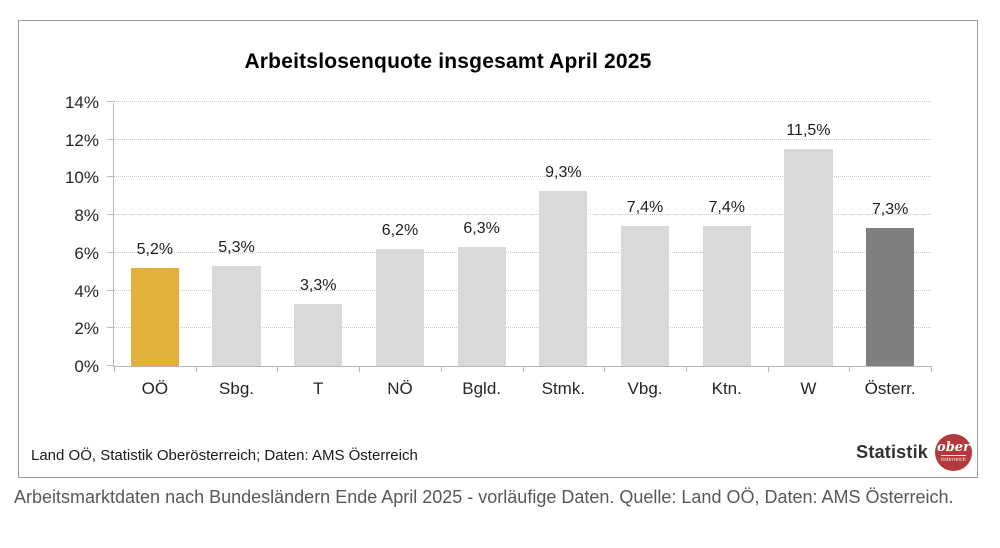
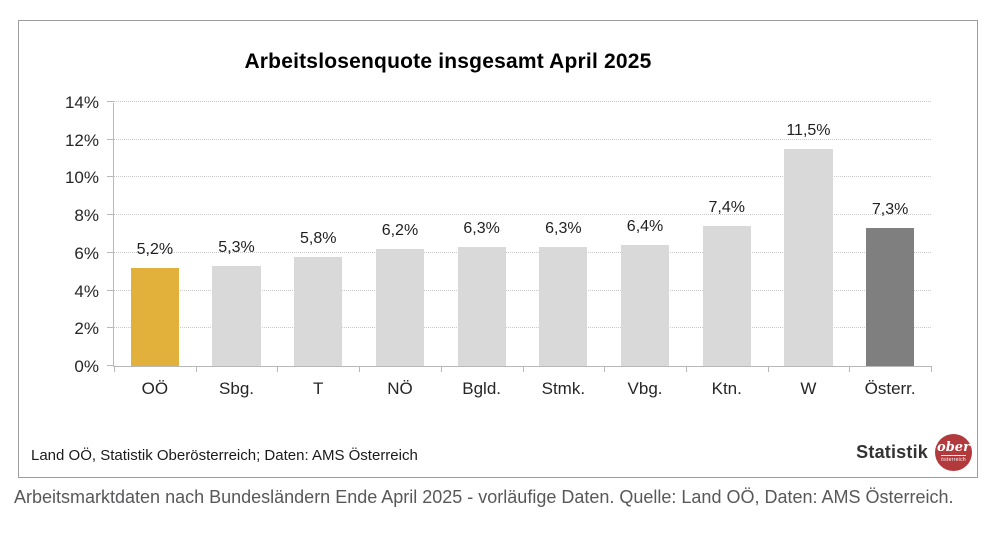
T: 3,3% -> 5,8%
Stmk.: 9,3% -> 6,3%
Vbg.: 7,4% -> 6,4%
